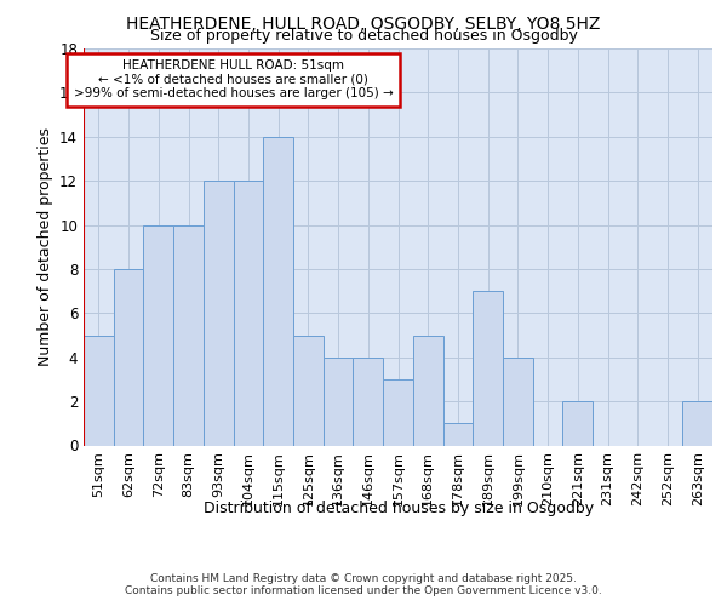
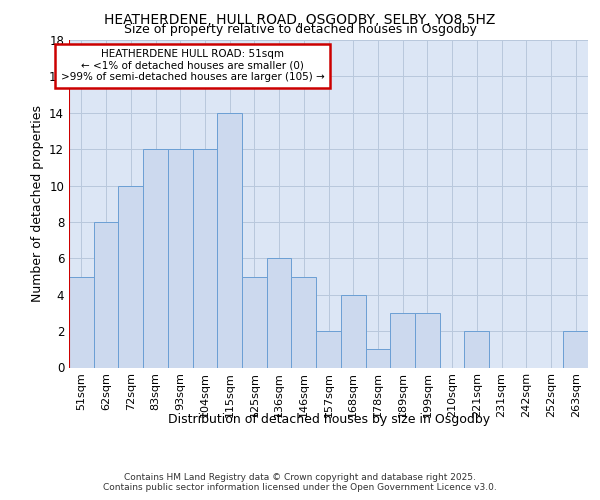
83sqm: 10 -> 12
136sqm: 4 -> 6
146sqm: 4 -> 5
157sqm: 3 -> 2
168sqm: 5 -> 4
189sqm: 7 -> 3
199sqm: 4 -> 3
